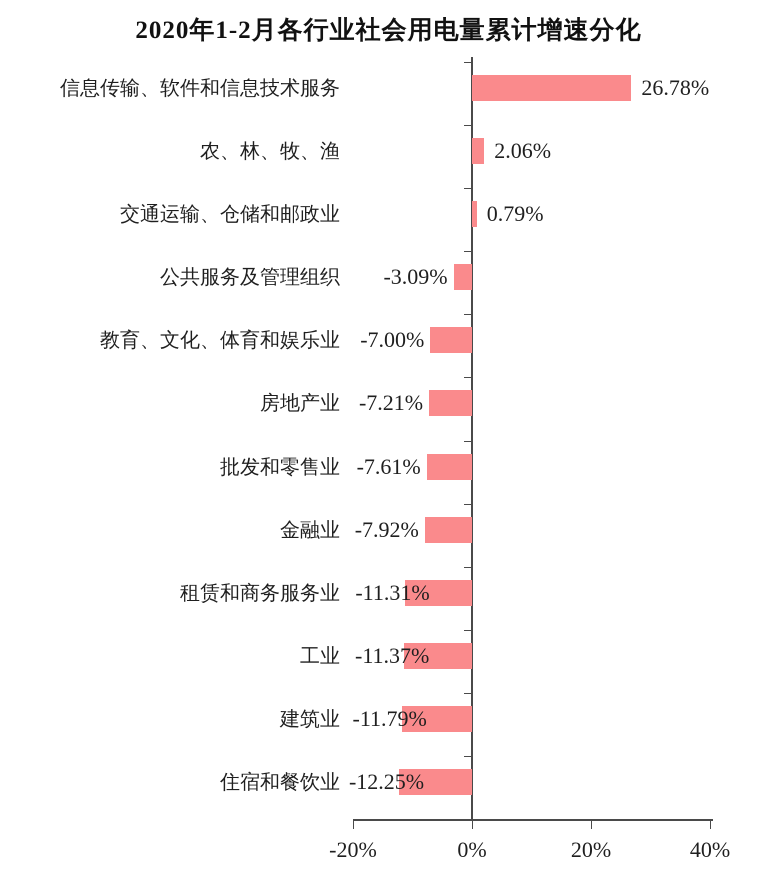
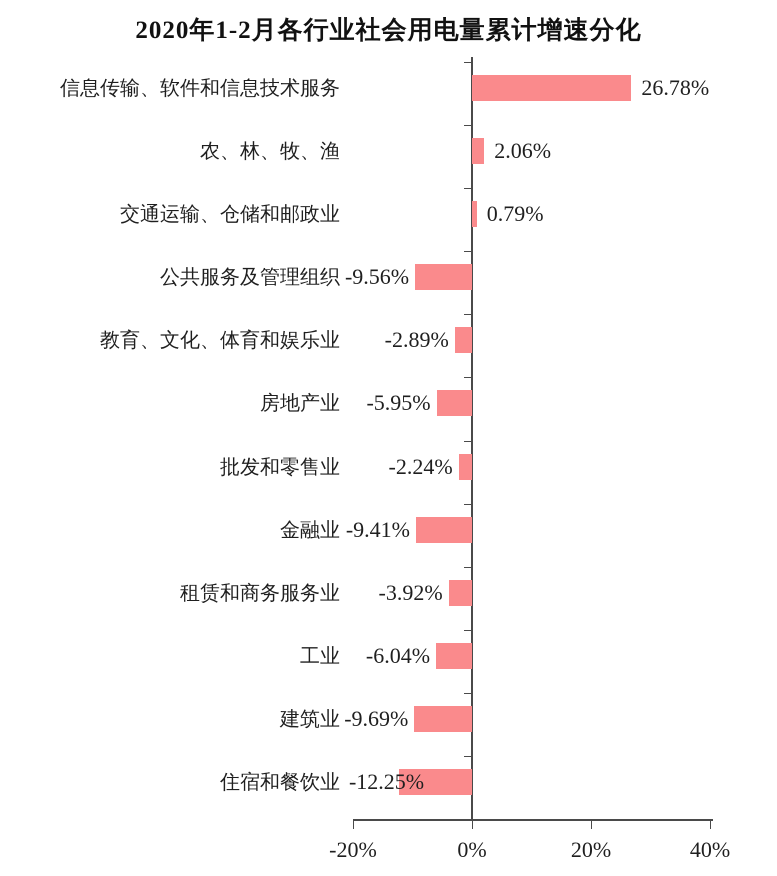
公共服务及管理组织: -3.09% -> -9.56%
教育、文化、体育和娱乐业: -7.00% -> -2.89%
房地产业: -7.21% -> -5.95%
批发和零售业: -7.61% -> -2.24%
金融业: -7.92% -> -9.41%
租赁和商务服务业: -11.31% -> -3.92%
工业: -11.37% -> -6.04%
建筑业: -11.79% -> -9.69%
